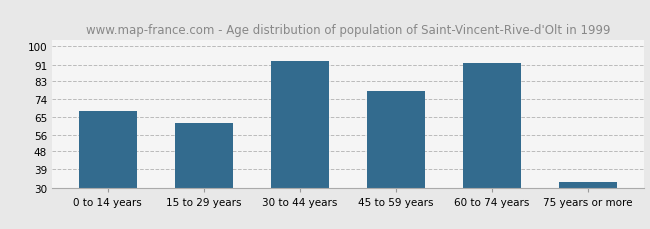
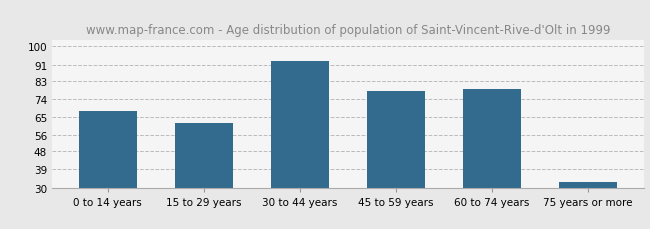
60 to 74 years: 92 -> 79
